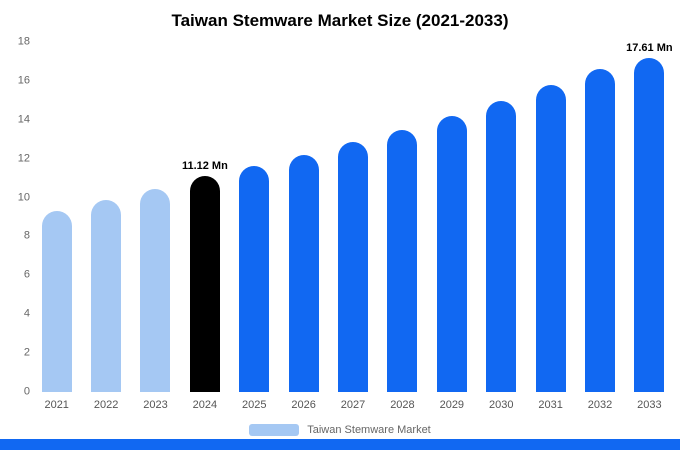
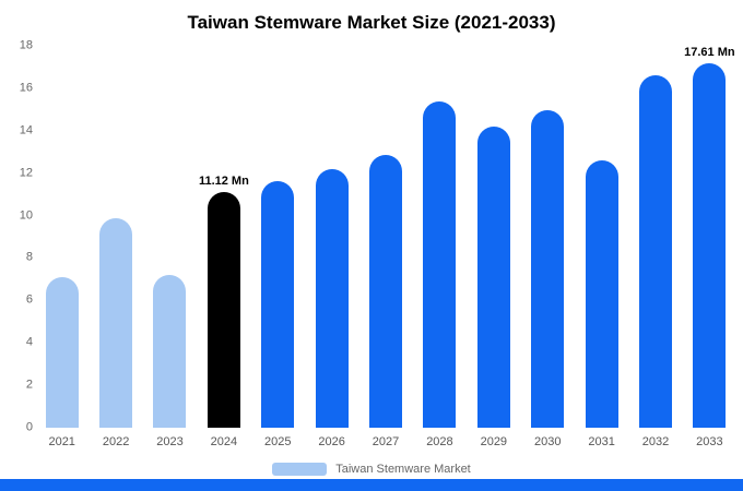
2021: 9.3 -> 7.1
2023: 10.4 -> 7.2
2028: 13.5 -> 15.4
2031: 15.8 -> 12.6
